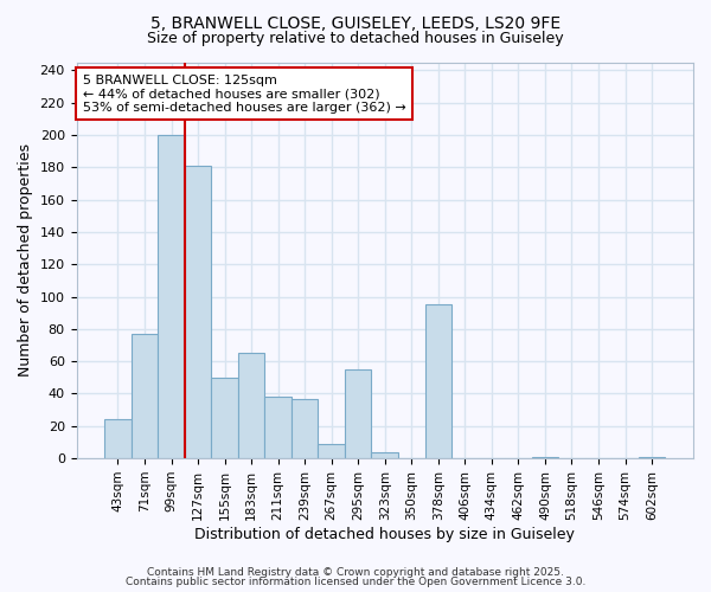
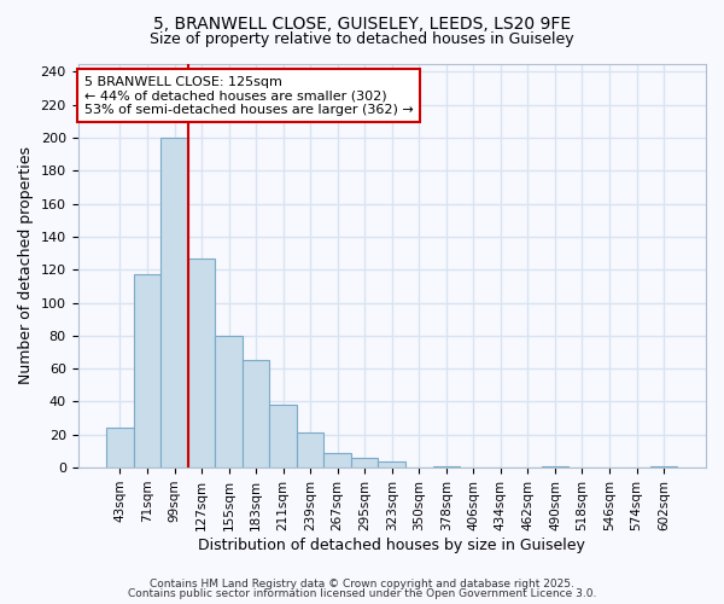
71sqm: 77 -> 117
127sqm: 181 -> 127
155sqm: 50 -> 80
239sqm: 37 -> 21
295sqm: 55 -> 6
378sqm: 95 -> 1
